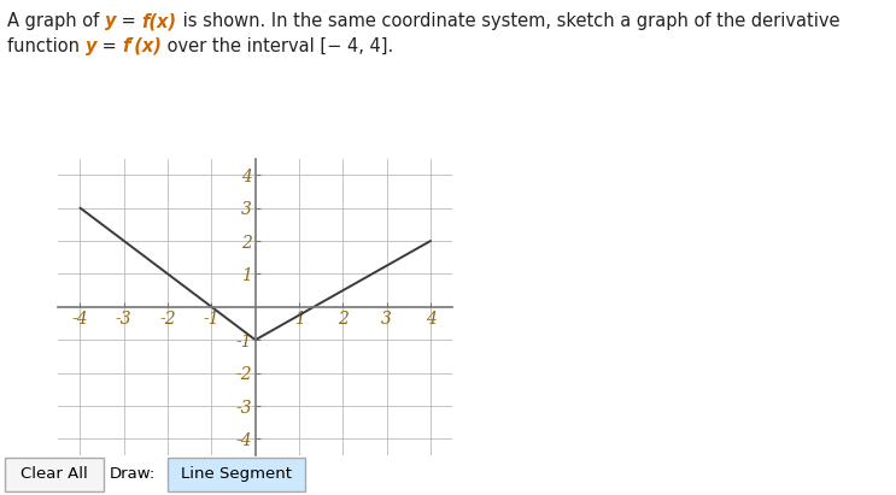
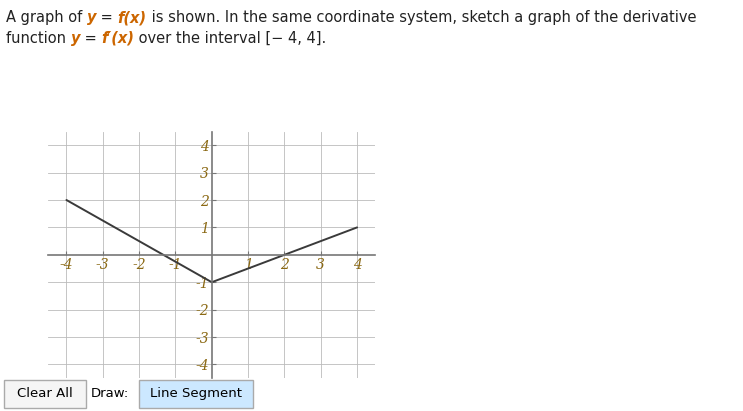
-4: 3 -> 2
4: 2 -> 1
